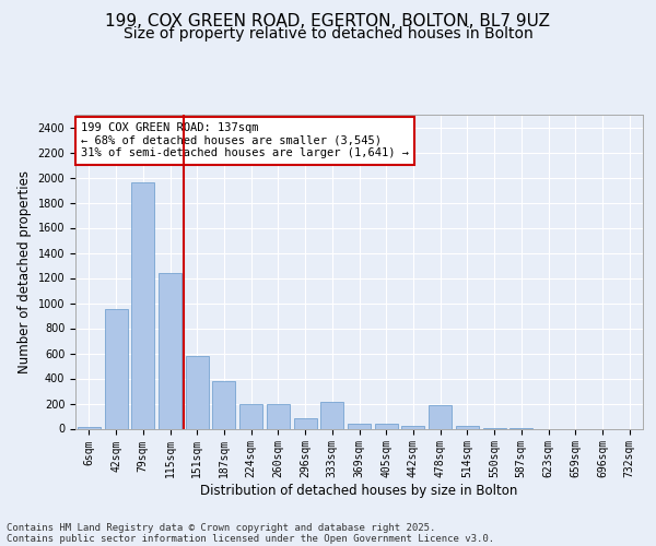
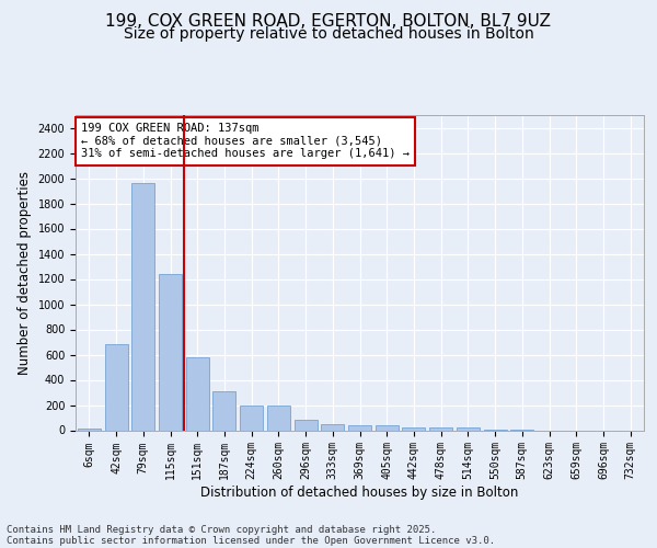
42sqm: 950 -> 680
187sqm: 380 -> 300
333sqm: 210 -> 40
478sqm: 190 -> 20
